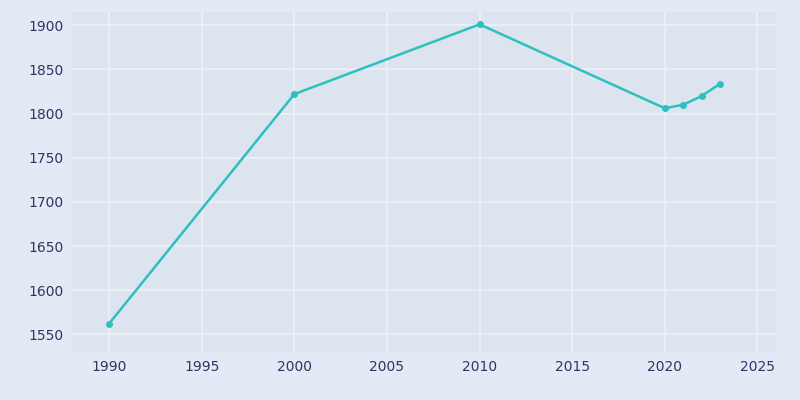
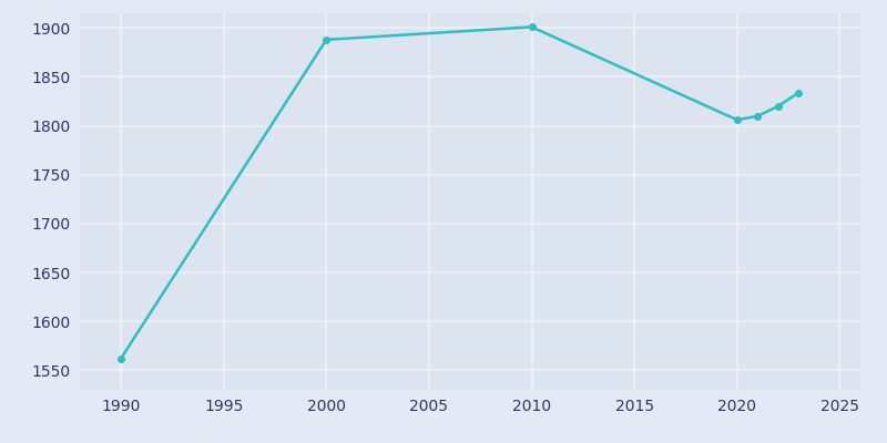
2000: 1822 -> 1888
